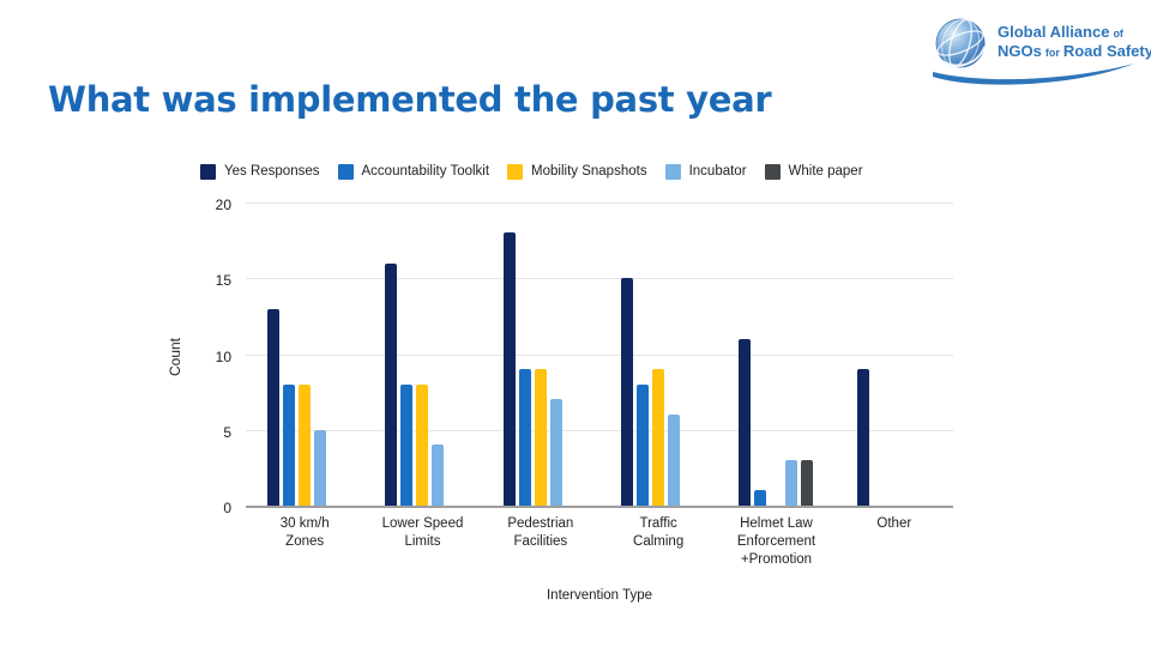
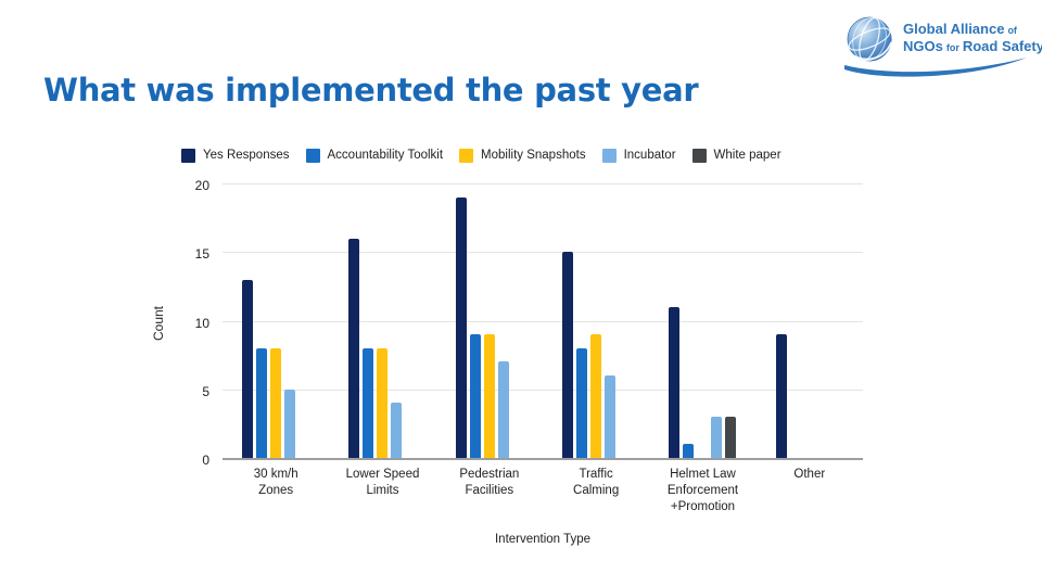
Yes Responses/Pedestrian Facilities: 18 -> 19
